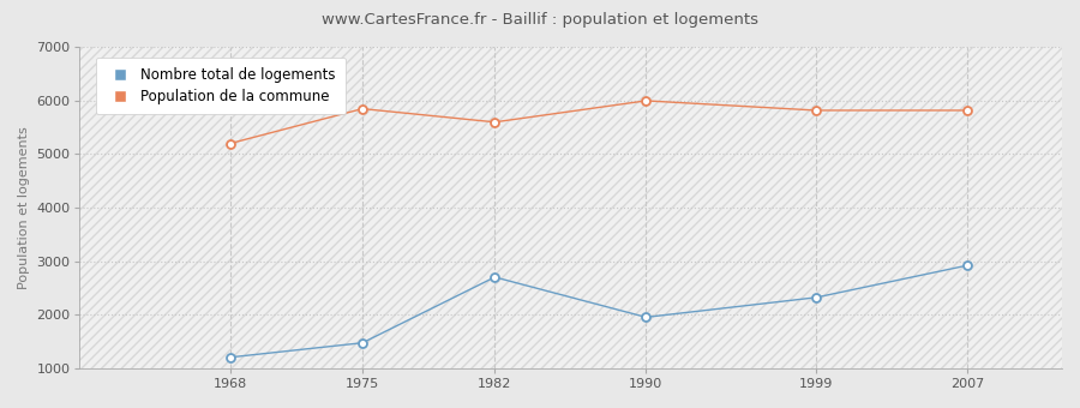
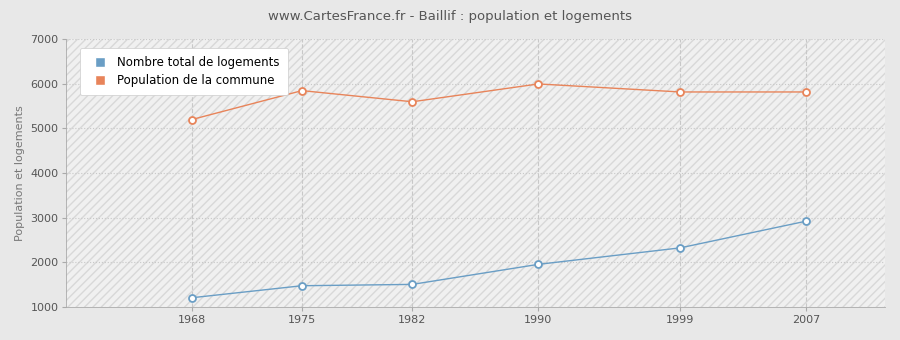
Nombre total de logements/1982: 2700 -> 1500
